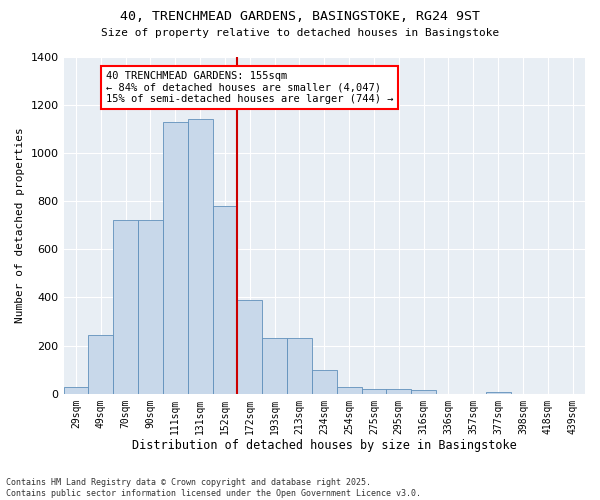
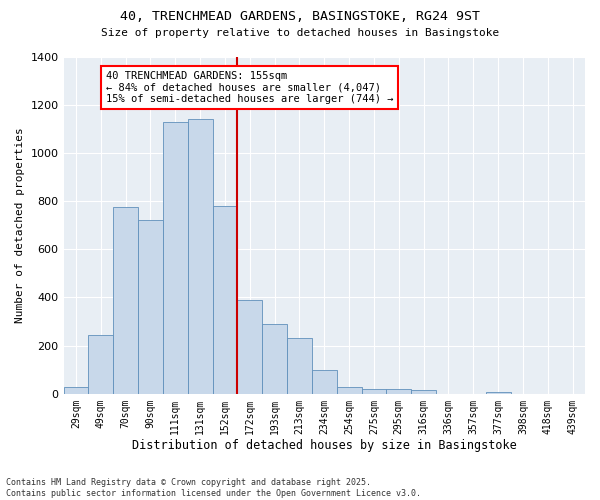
70sqm: 720 -> 775
193sqm: 230 -> 290
